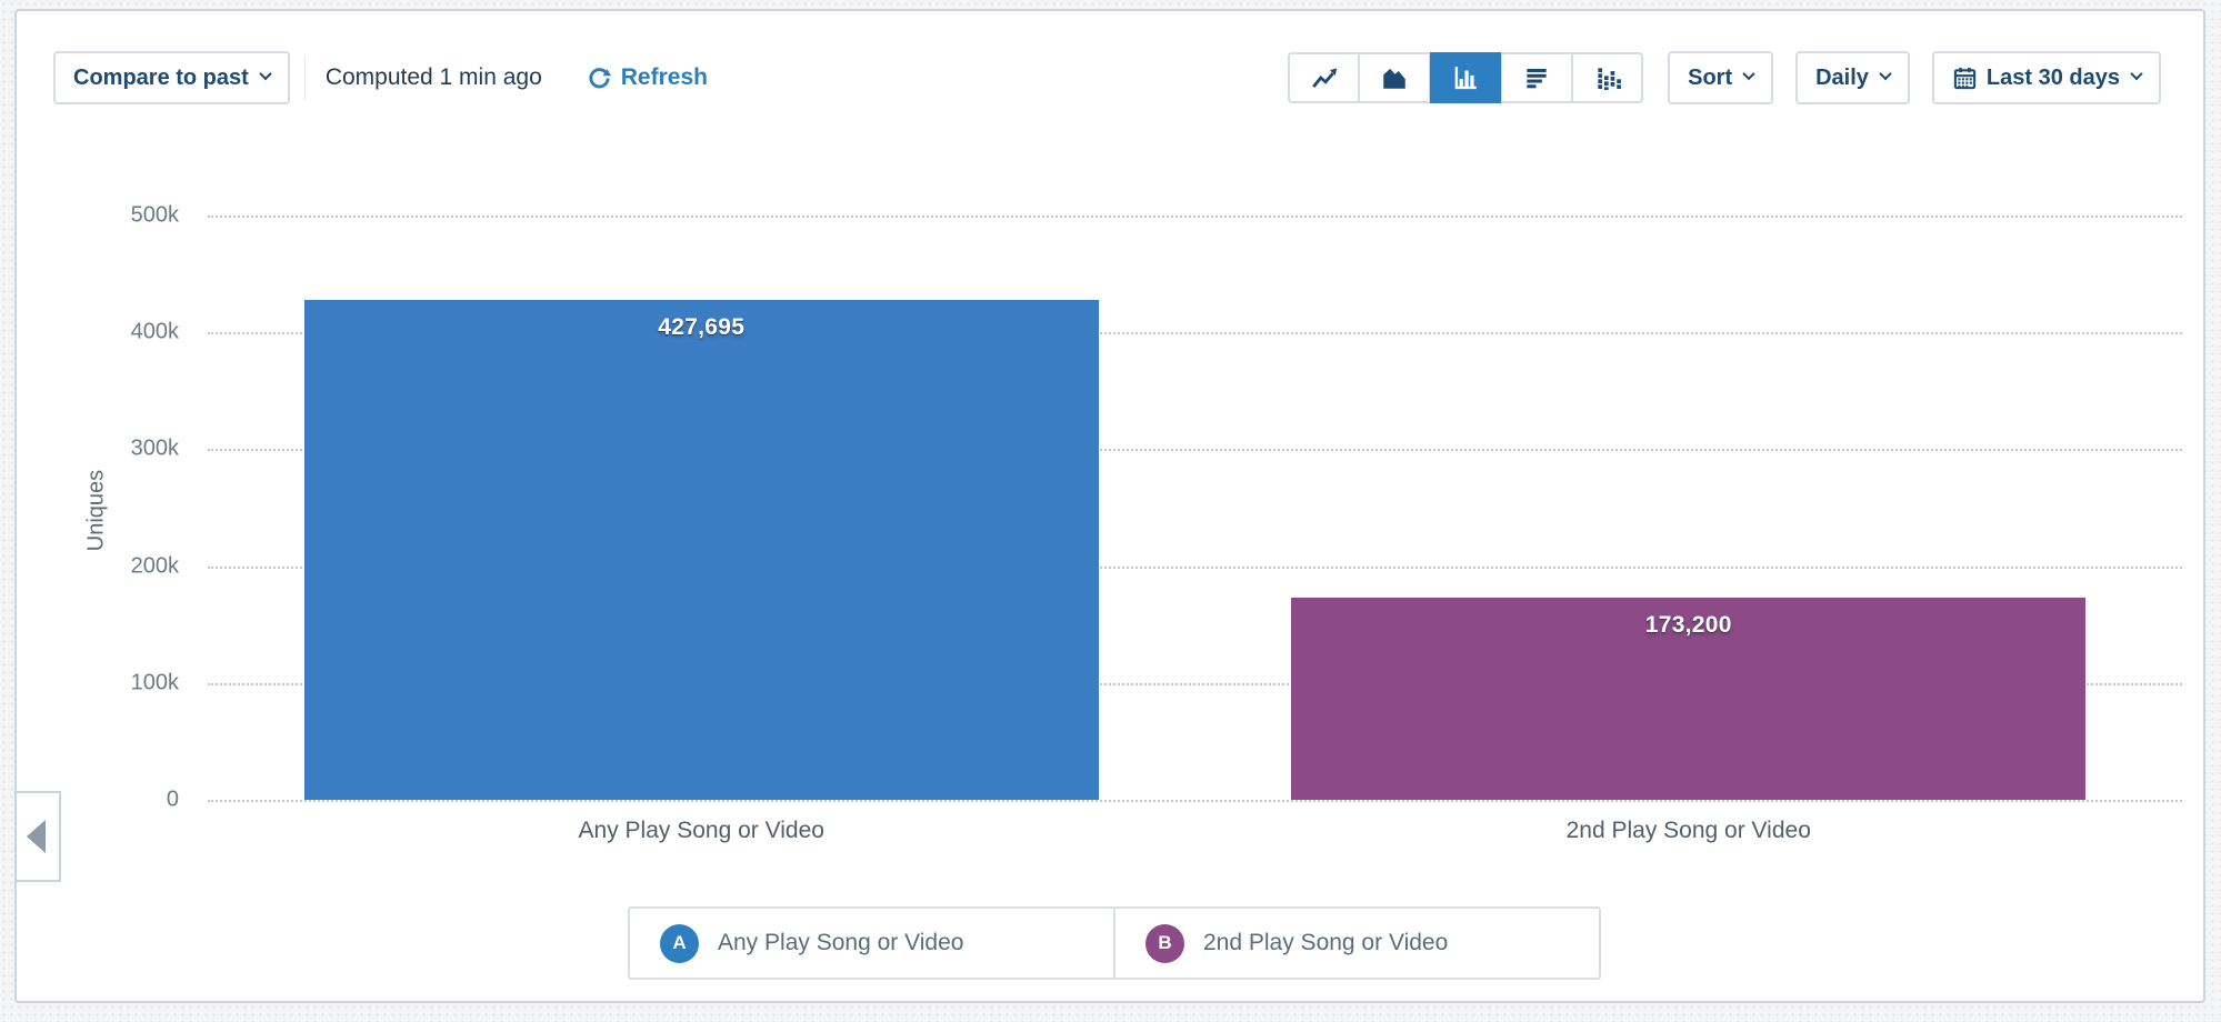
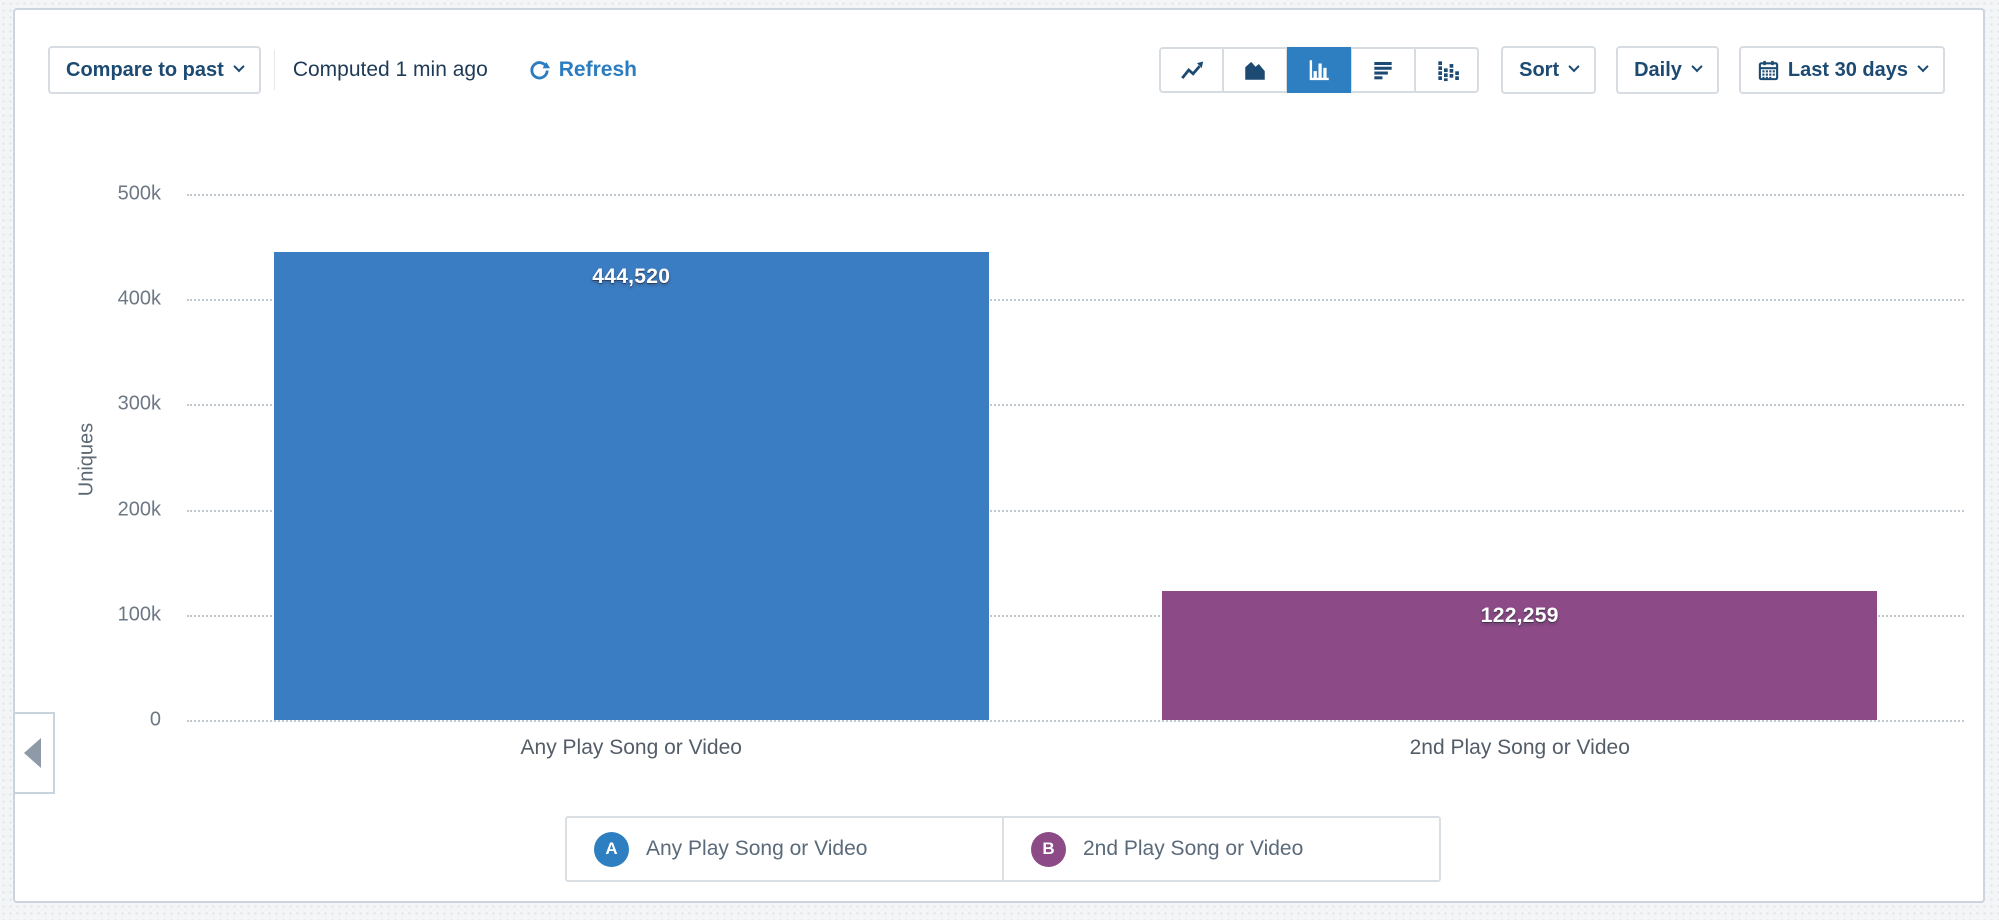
Any Play Song or Video: 427,695 -> 444,520
2nd Play Song or Video: 173,200 -> 122,259
